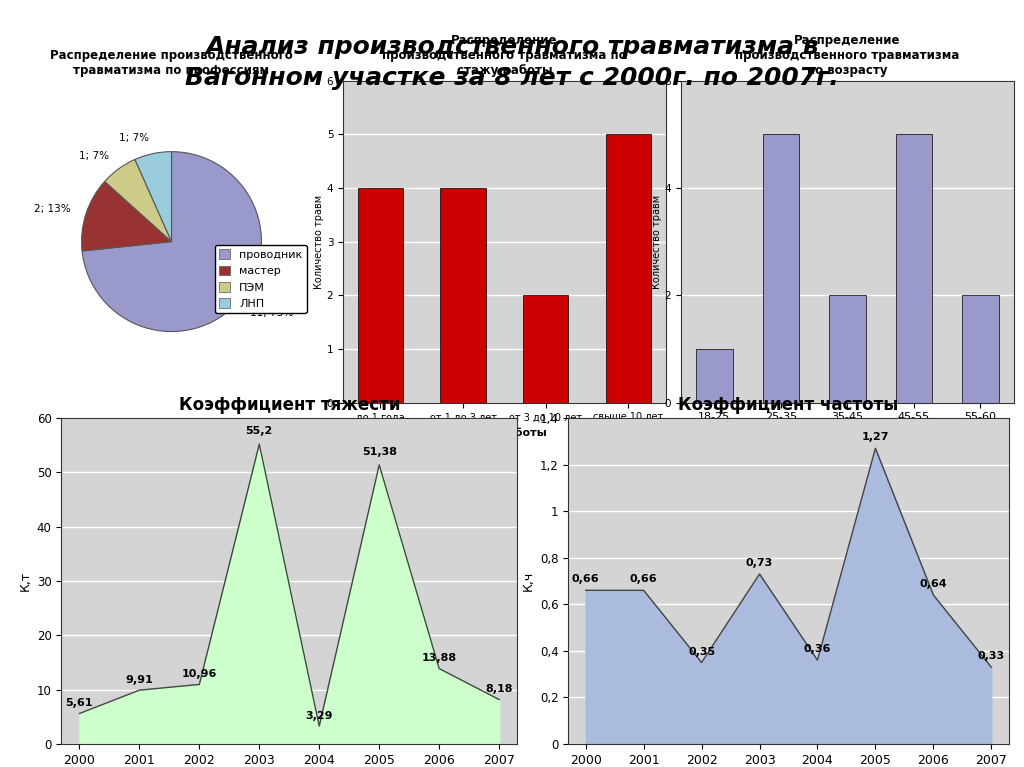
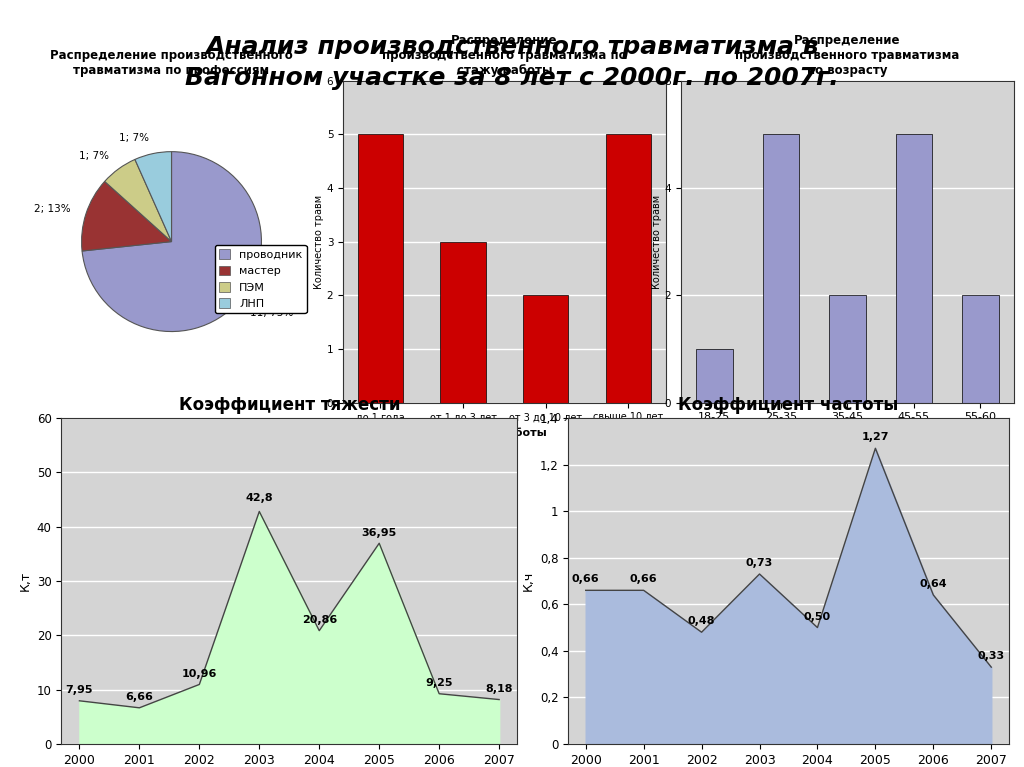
до 1 года: 4 -> 5
от 1 до 3 лет: 4 -> 3
Коэффициент тяжести/2000: 5,61 -> 7,95
Коэффициент тяжести/2001: 9,91 -> 6,66
Коэффициент тяжести/2003: 55,2 -> 42,8
Коэффициент тяжести/2004: 3,29 -> 20,86
Коэффициент тяжести/2005: 51,38 -> 36,95
Коэффициент тяжести/2006: 13,88 -> 9,25
Коэффициент частоты/2002: 0,35 -> 0,48
Коэффициент частоты/2004: 0,36 -> 0,50
